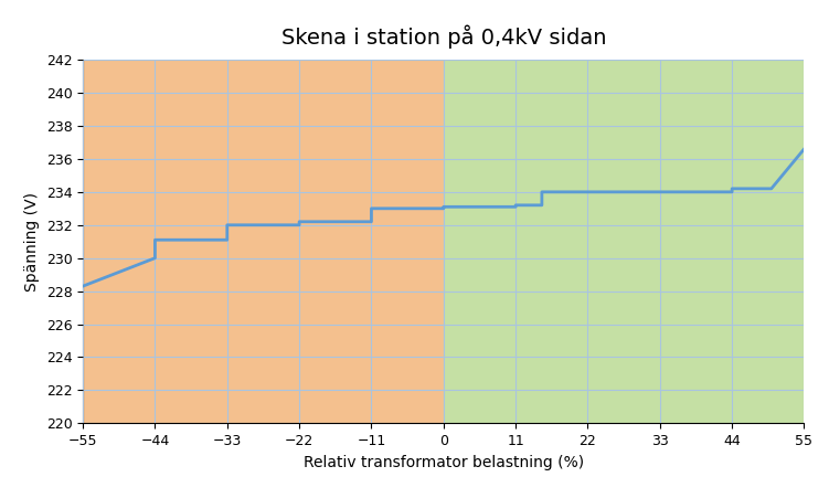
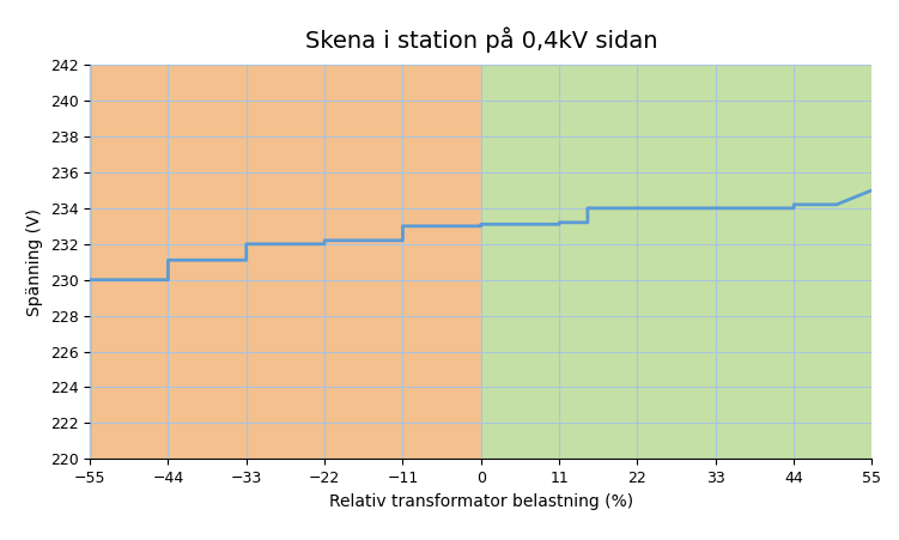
−55: 228.3 -> 230.0
55: 236.6 -> 235.0
